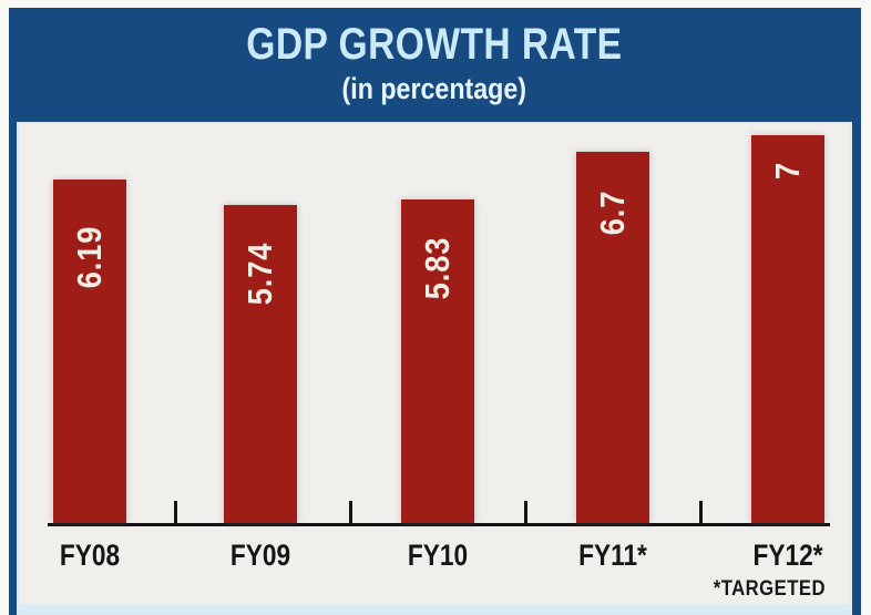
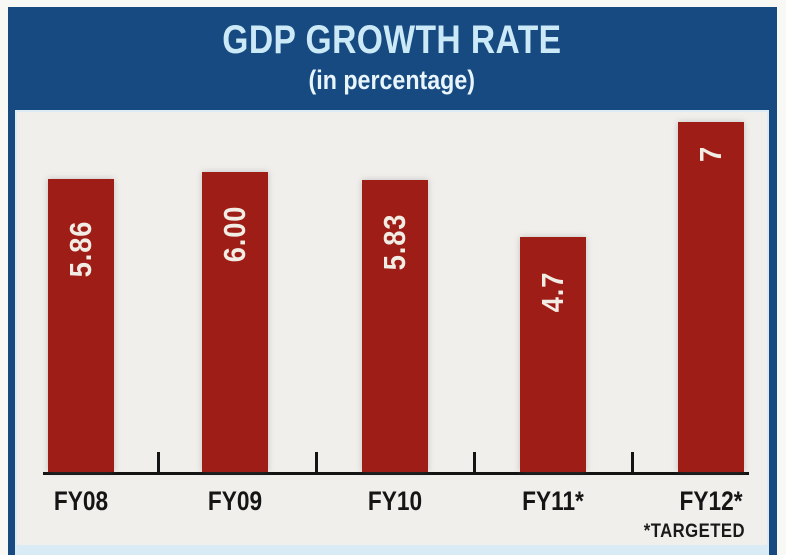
FY08: 6.19 -> 5.86
FY09: 5.74 -> 6.00
FY11*: 6.7 -> 4.7
